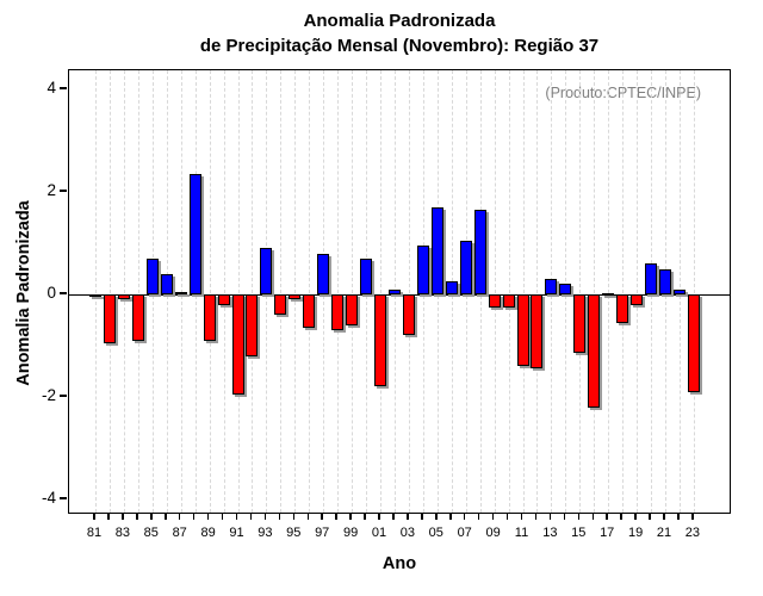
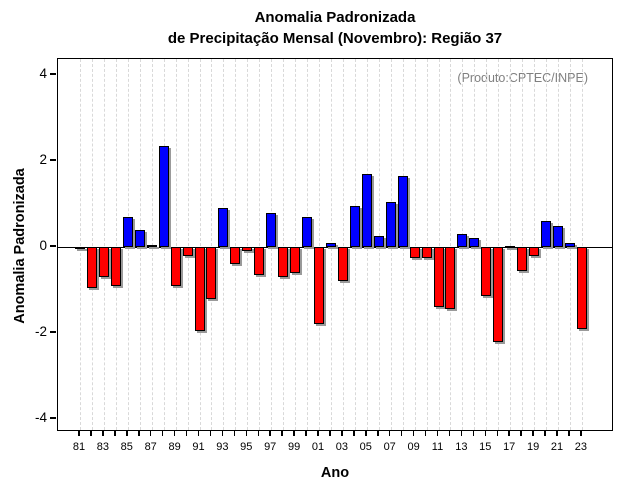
83: -0.1 -> -0.7
